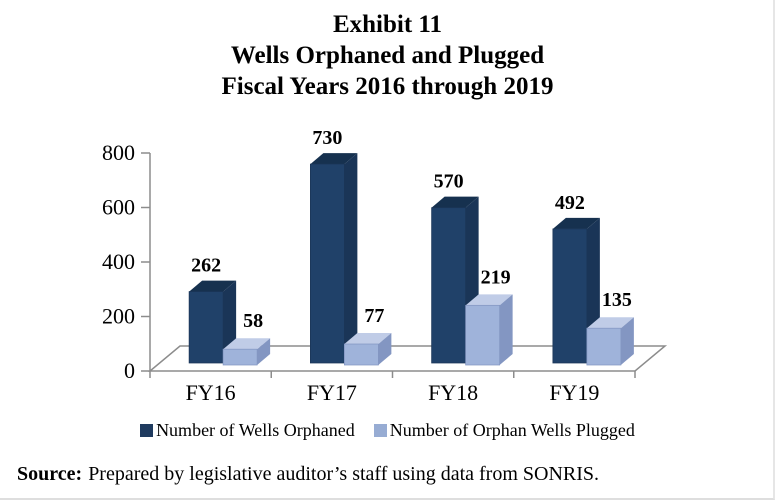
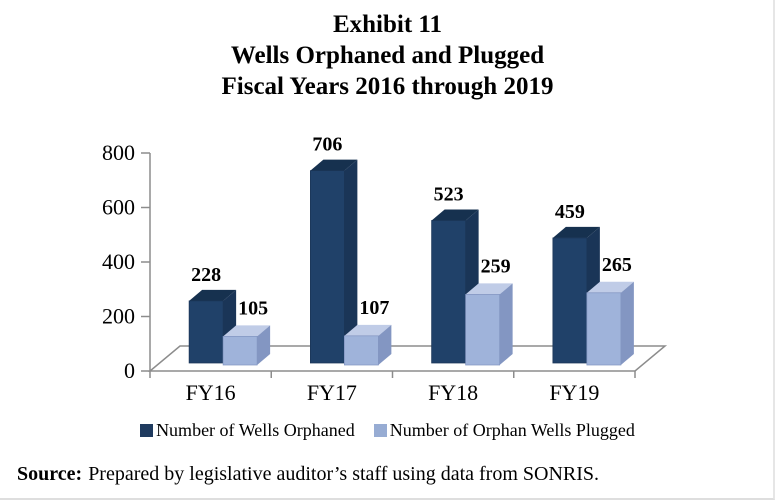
Number of Wells Orphaned/FY16: 262 -> 228
Number of Orphan Wells Plugged/FY16: 58 -> 105
Number of Wells Orphaned/FY17: 730 -> 706
Number of Orphan Wells Plugged/FY17: 77 -> 107
Number of Wells Orphaned/FY18: 570 -> 523
Number of Orphan Wells Plugged/FY18: 219 -> 259
Number of Wells Orphaned/FY19: 492 -> 459
Number of Orphan Wells Plugged/FY19: 135 -> 265
